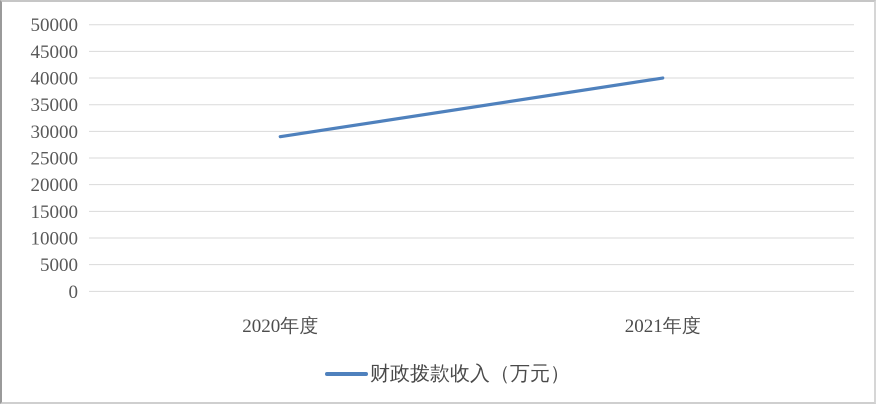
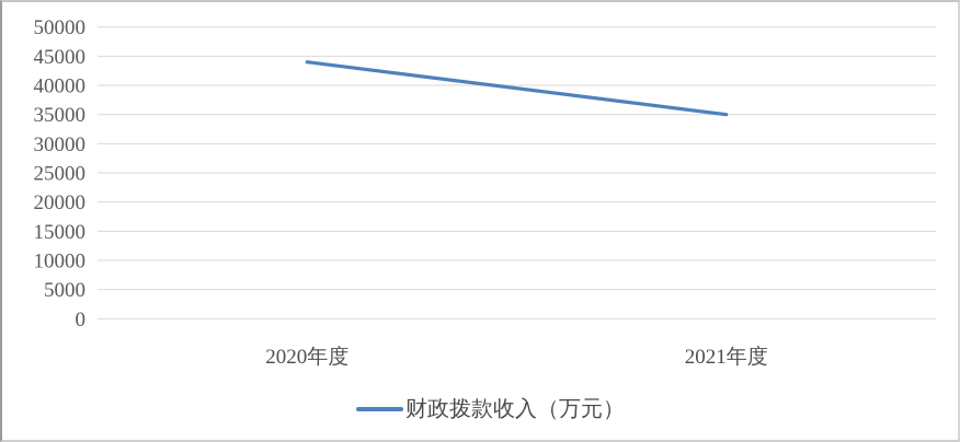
2020年度: 29000 -> 44000
2021年度: 40000 -> 35000
